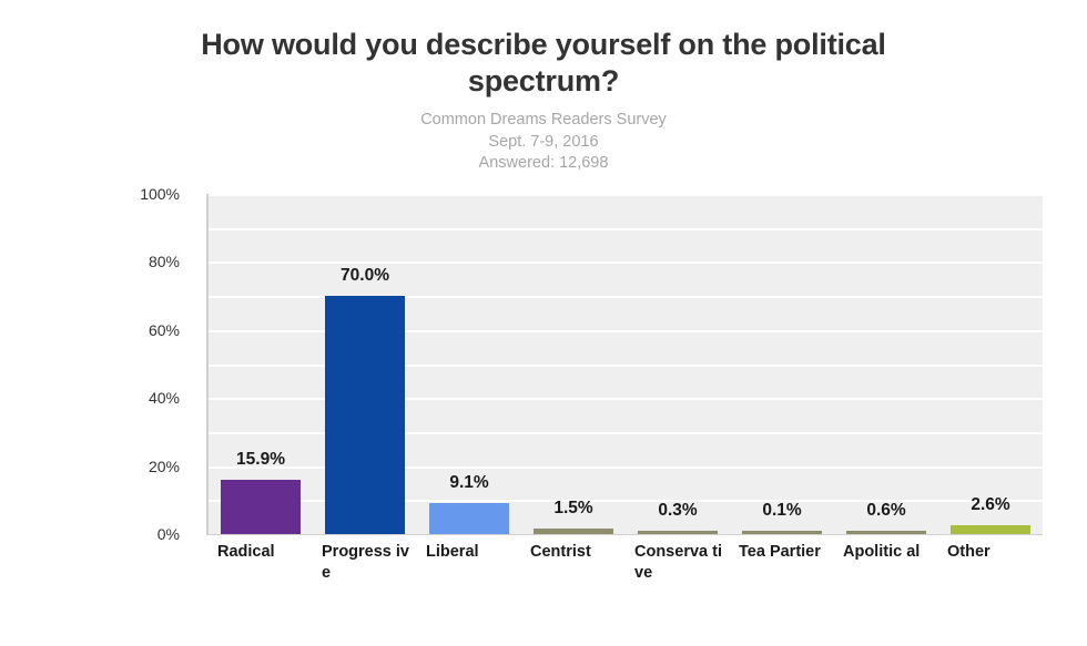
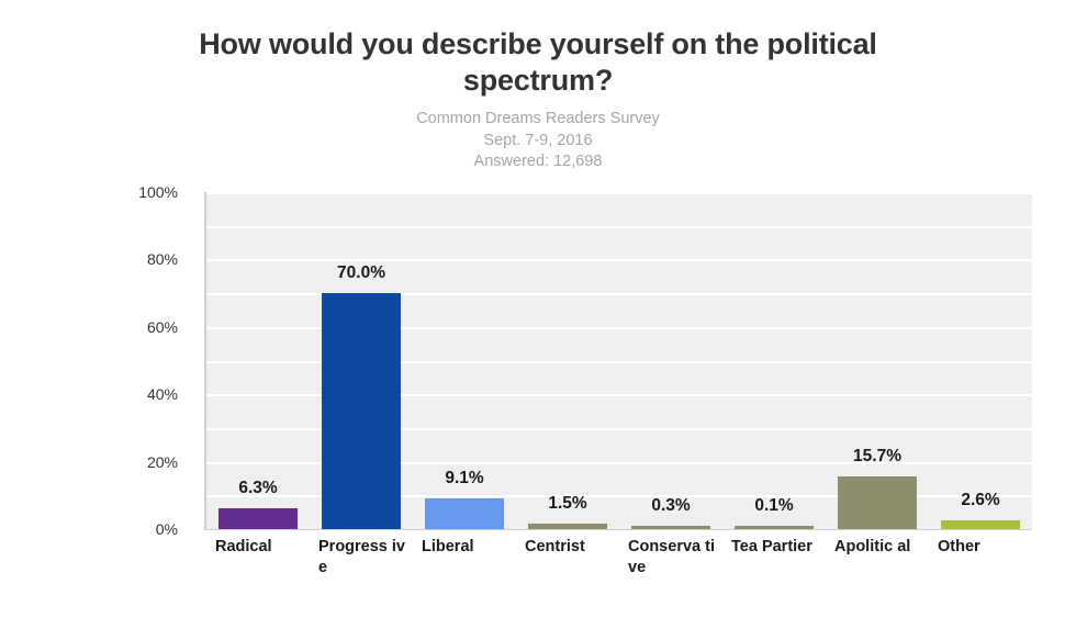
Radical: 15.9% -> 6.3%
Apolitical: 0.6% -> 15.7%
